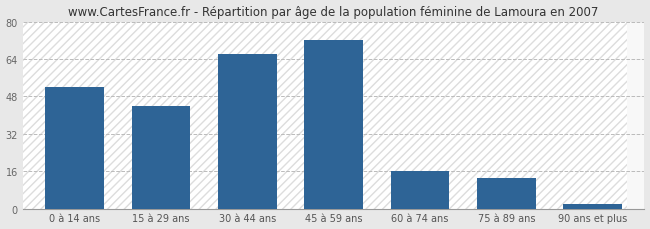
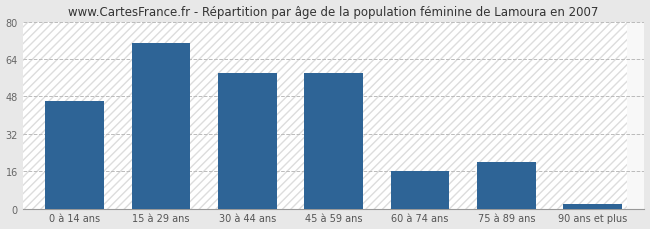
0 à 14 ans: 52 -> 46
15 à 29 ans: 44 -> 71
30 à 44 ans: 66 -> 58
45 à 59 ans: 72 -> 58
75 à 89 ans: 13 -> 20
